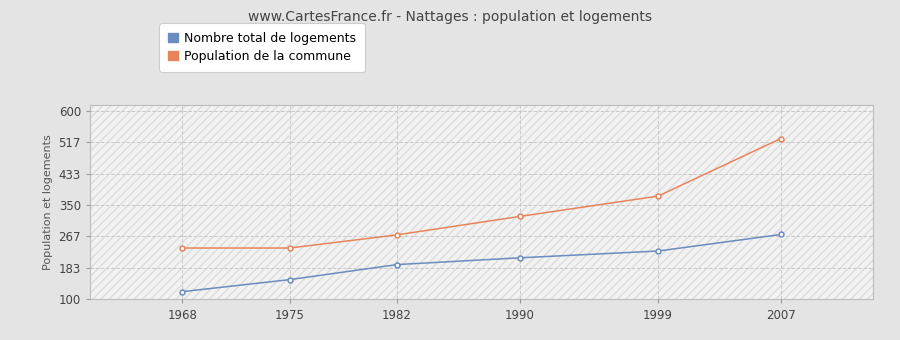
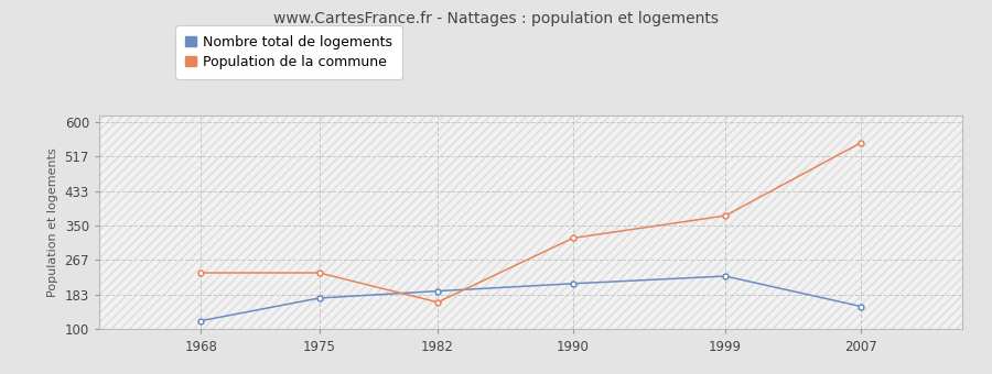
Nombre total de logements/1975: 152 -> 175
Population de la commune/1982: 271 -> 165
Nombre total de logements/2007: 272 -> 155
Population de la commune/2007: 527 -> 550
